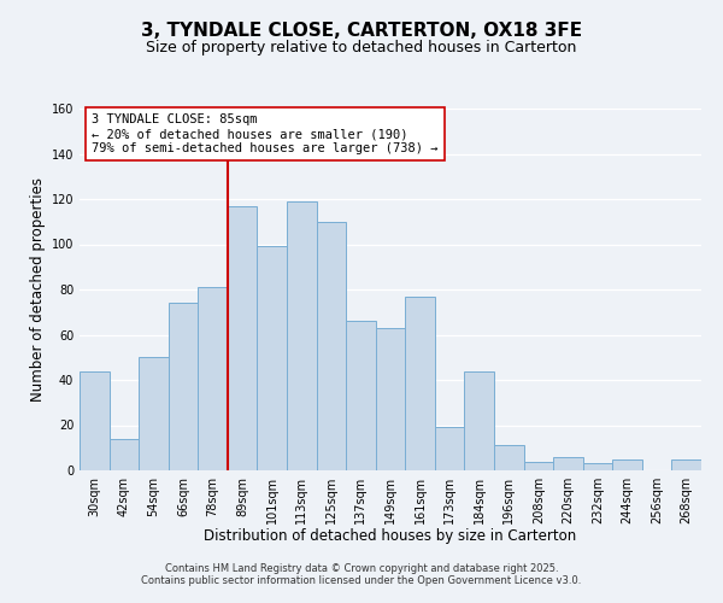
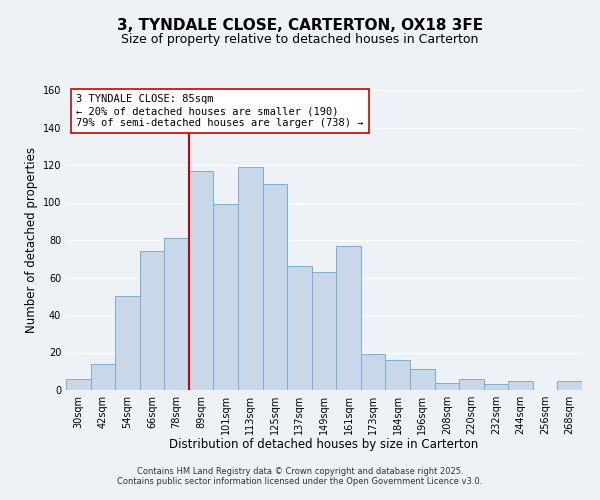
30sqm: 44 -> 6
184sqm: 44 -> 16
